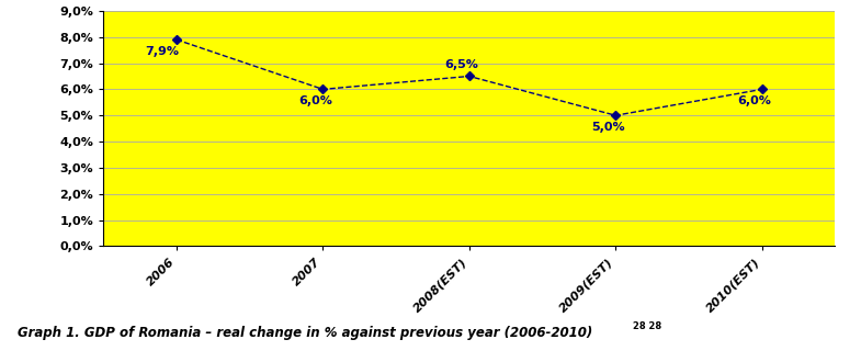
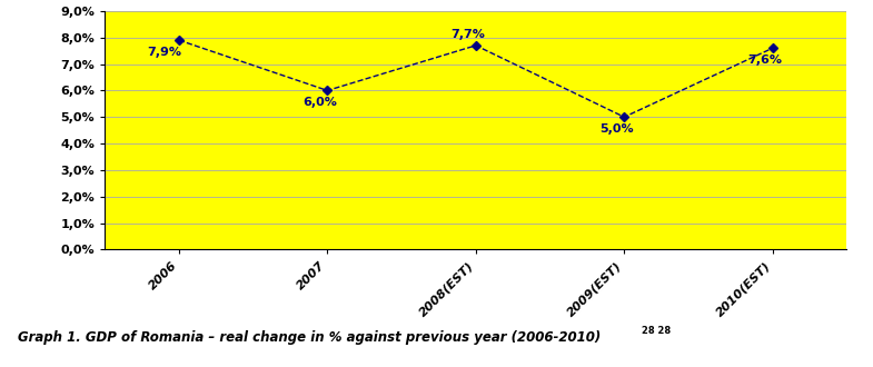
2008(EST): 6,5% -> 7,7%
2010(EST): 6,0% -> 7,6%
